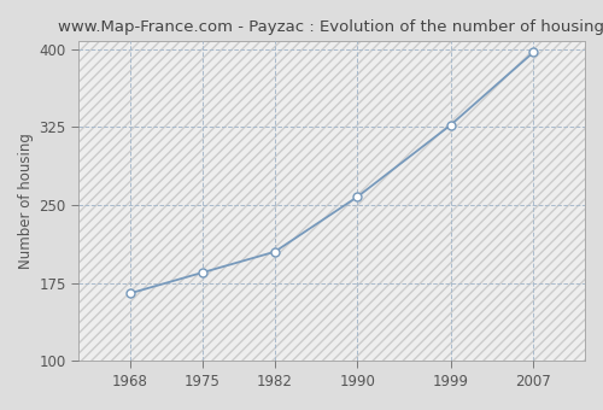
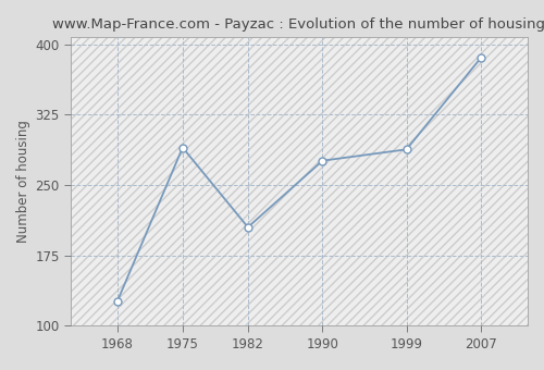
1968: 165 -> 126
1975: 185 -> 290
1990: 258 -> 276
1999: 327 -> 288
2007: 397 -> 386
